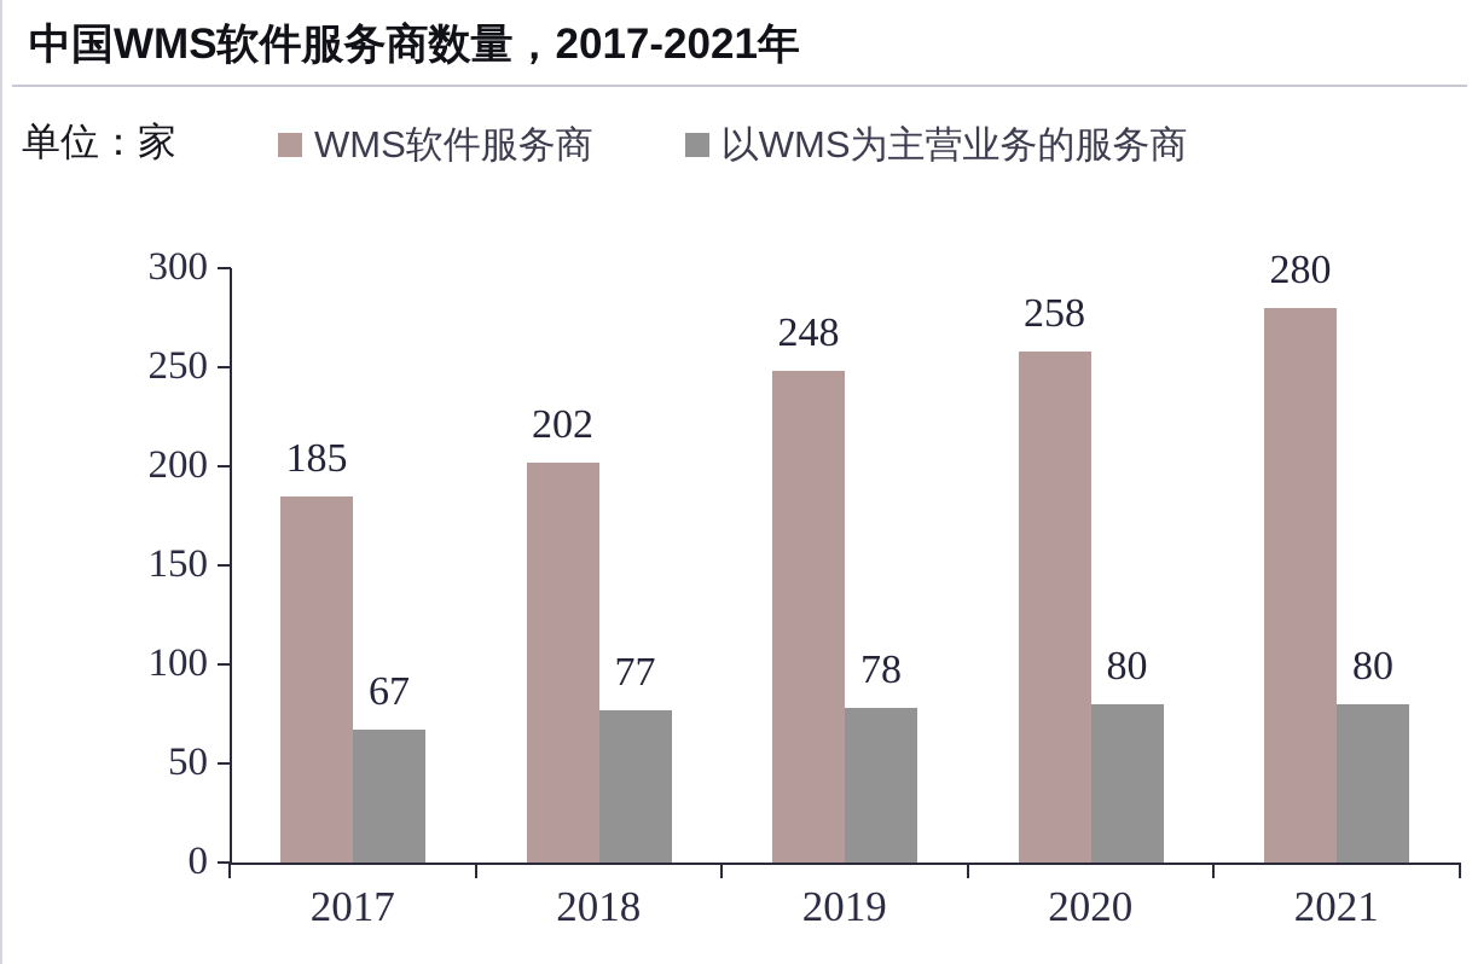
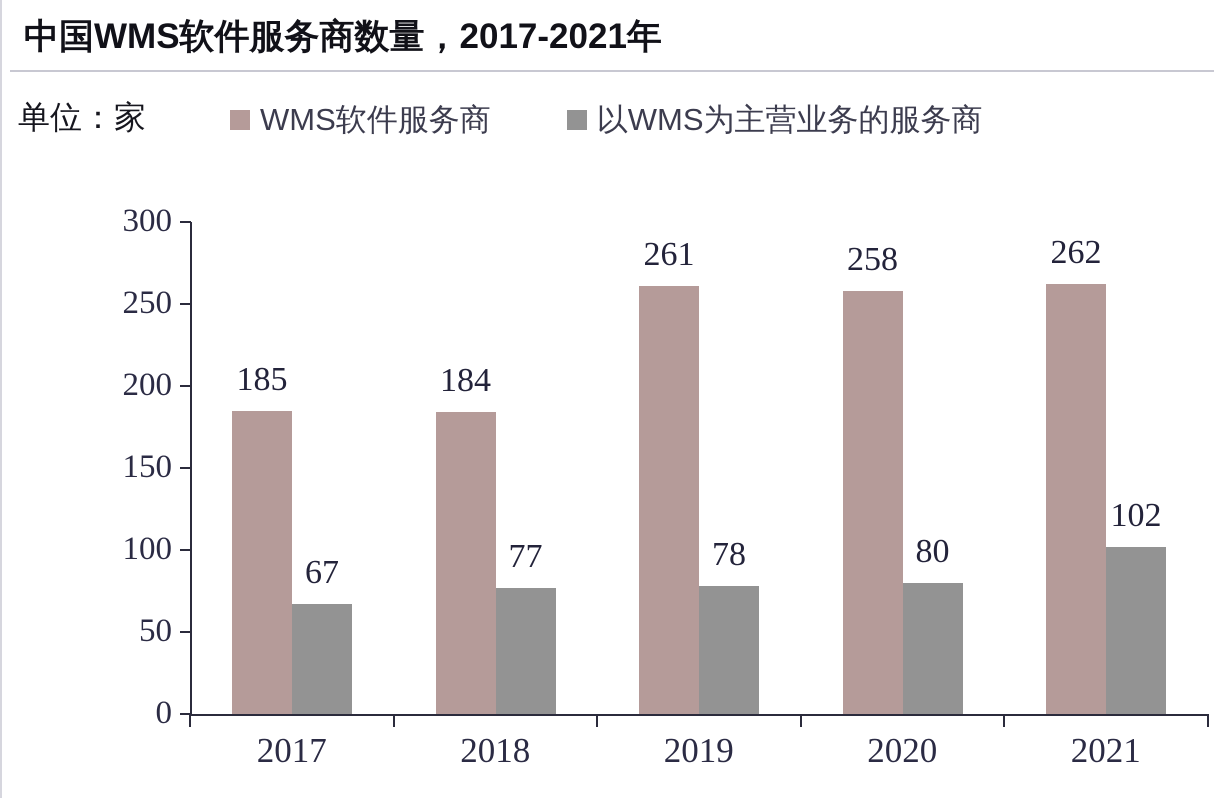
WMS软件服务商/2018: 202 -> 184
WMS软件服务商/2019: 248 -> 261
WMS软件服务商/2021: 280 -> 262
以WMS为主营业务的服务商/2021: 80 -> 102
